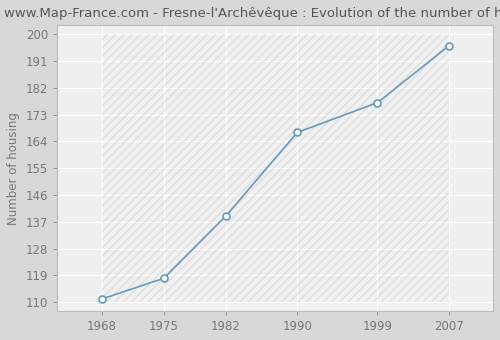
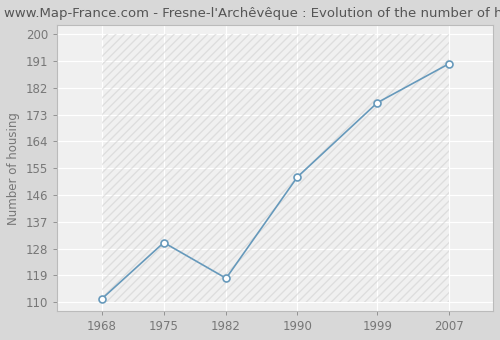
1975: 118 -> 130
1982: 139 -> 118
1990: 167 -> 152
2007: 196 -> 190
